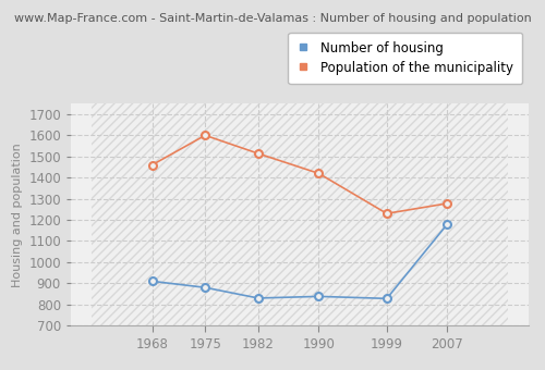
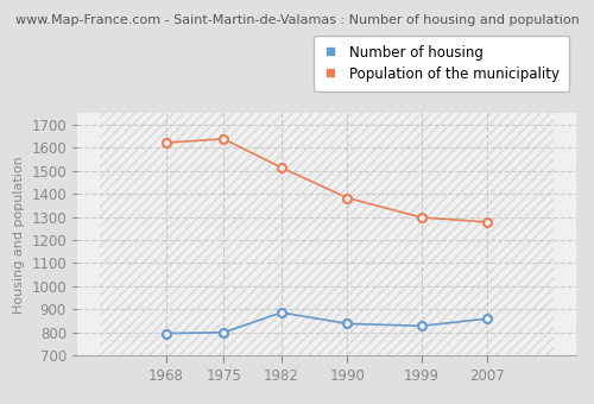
Number of housing/1968: 910 -> 800
Population of the municipality/1968: 1460 -> 1620
Number of housing/1975: 880 -> 800
Population of the municipality/1975: 1600 -> 1640
Number of housing/1982: 830 -> 890
Population of the municipality/1990: 1420 -> 1380
Population of the municipality/1999: 1230 -> 1300
Number of housing/2007: 1180 -> 860
